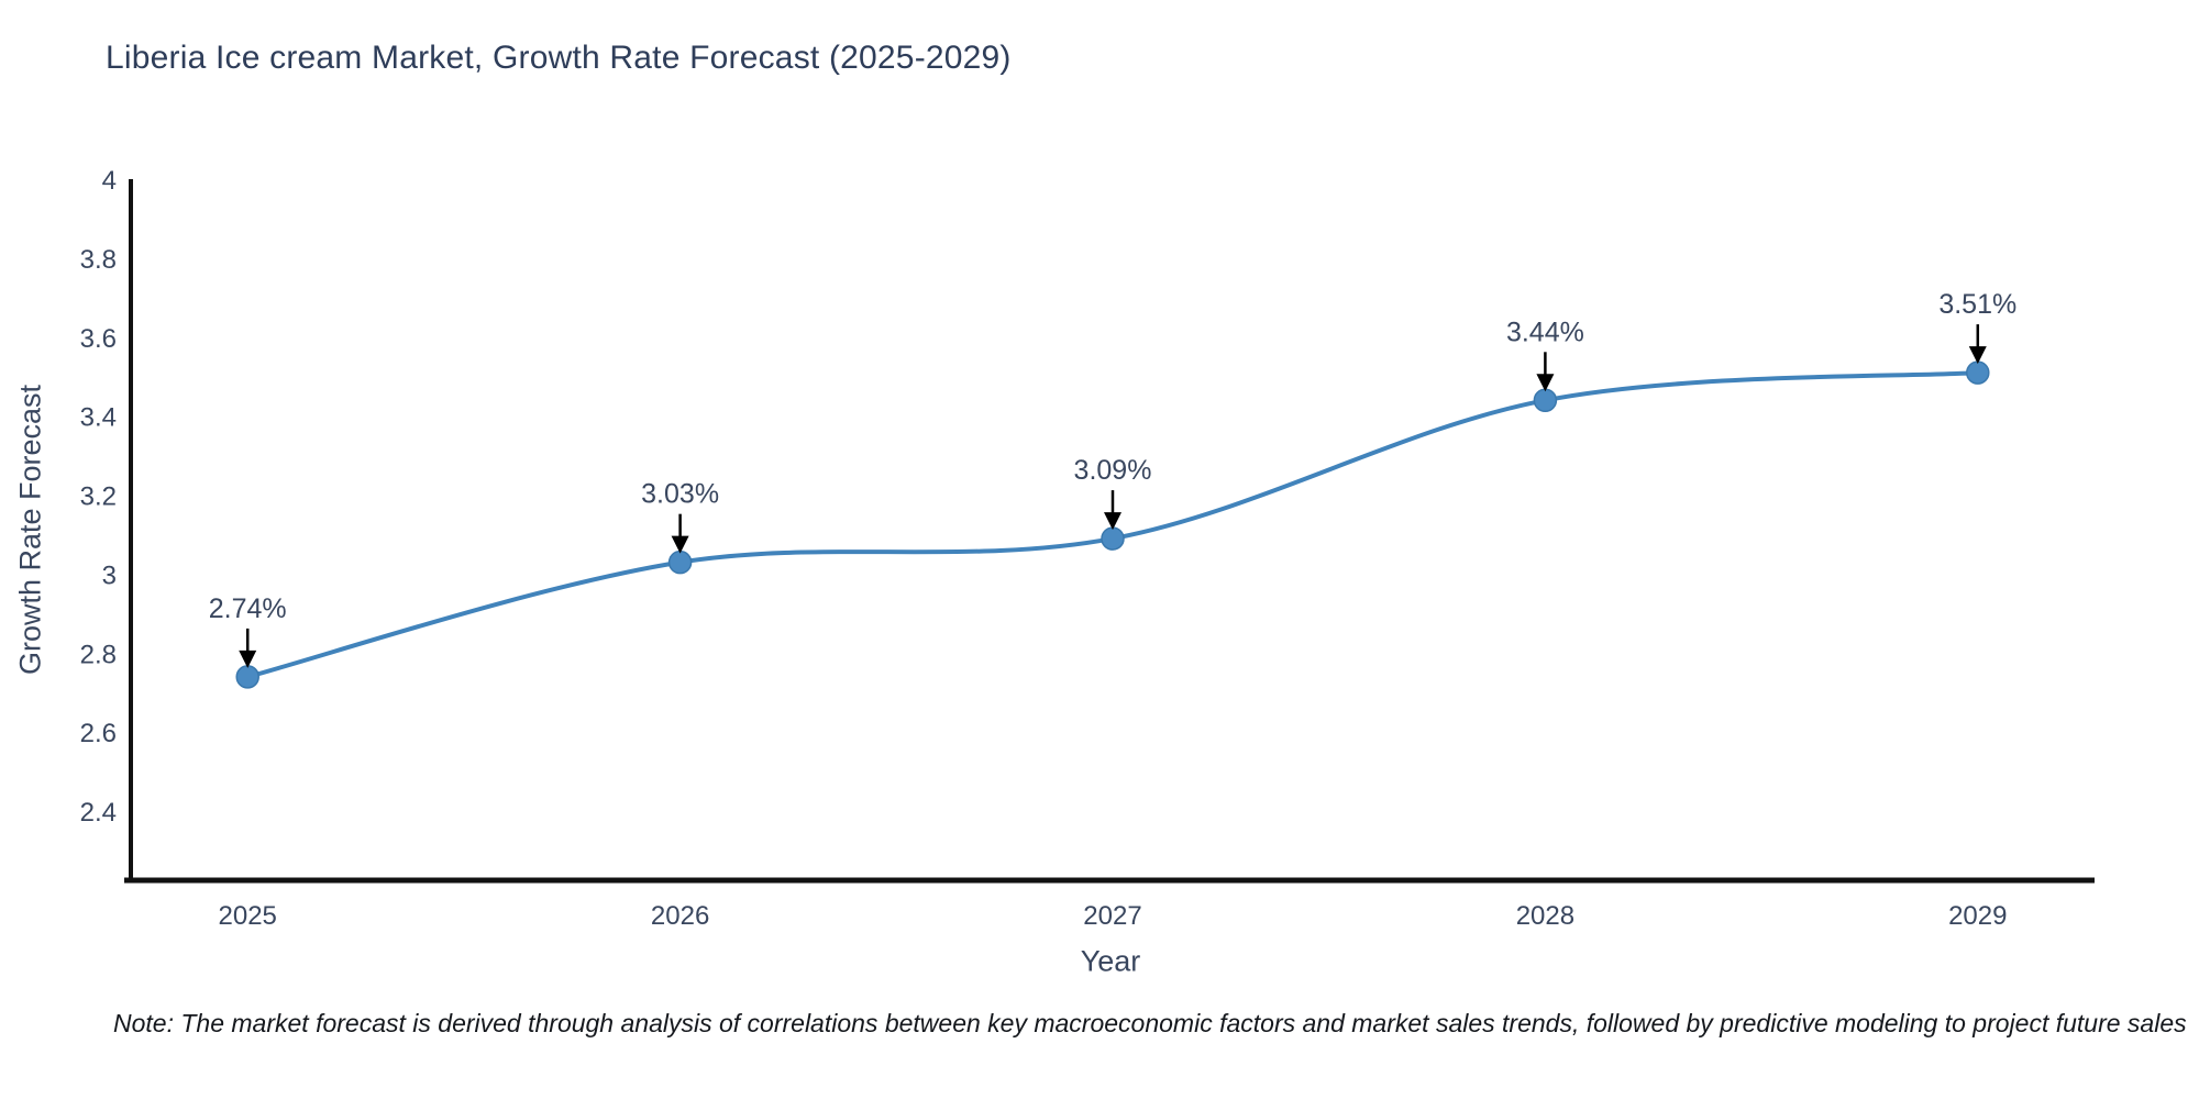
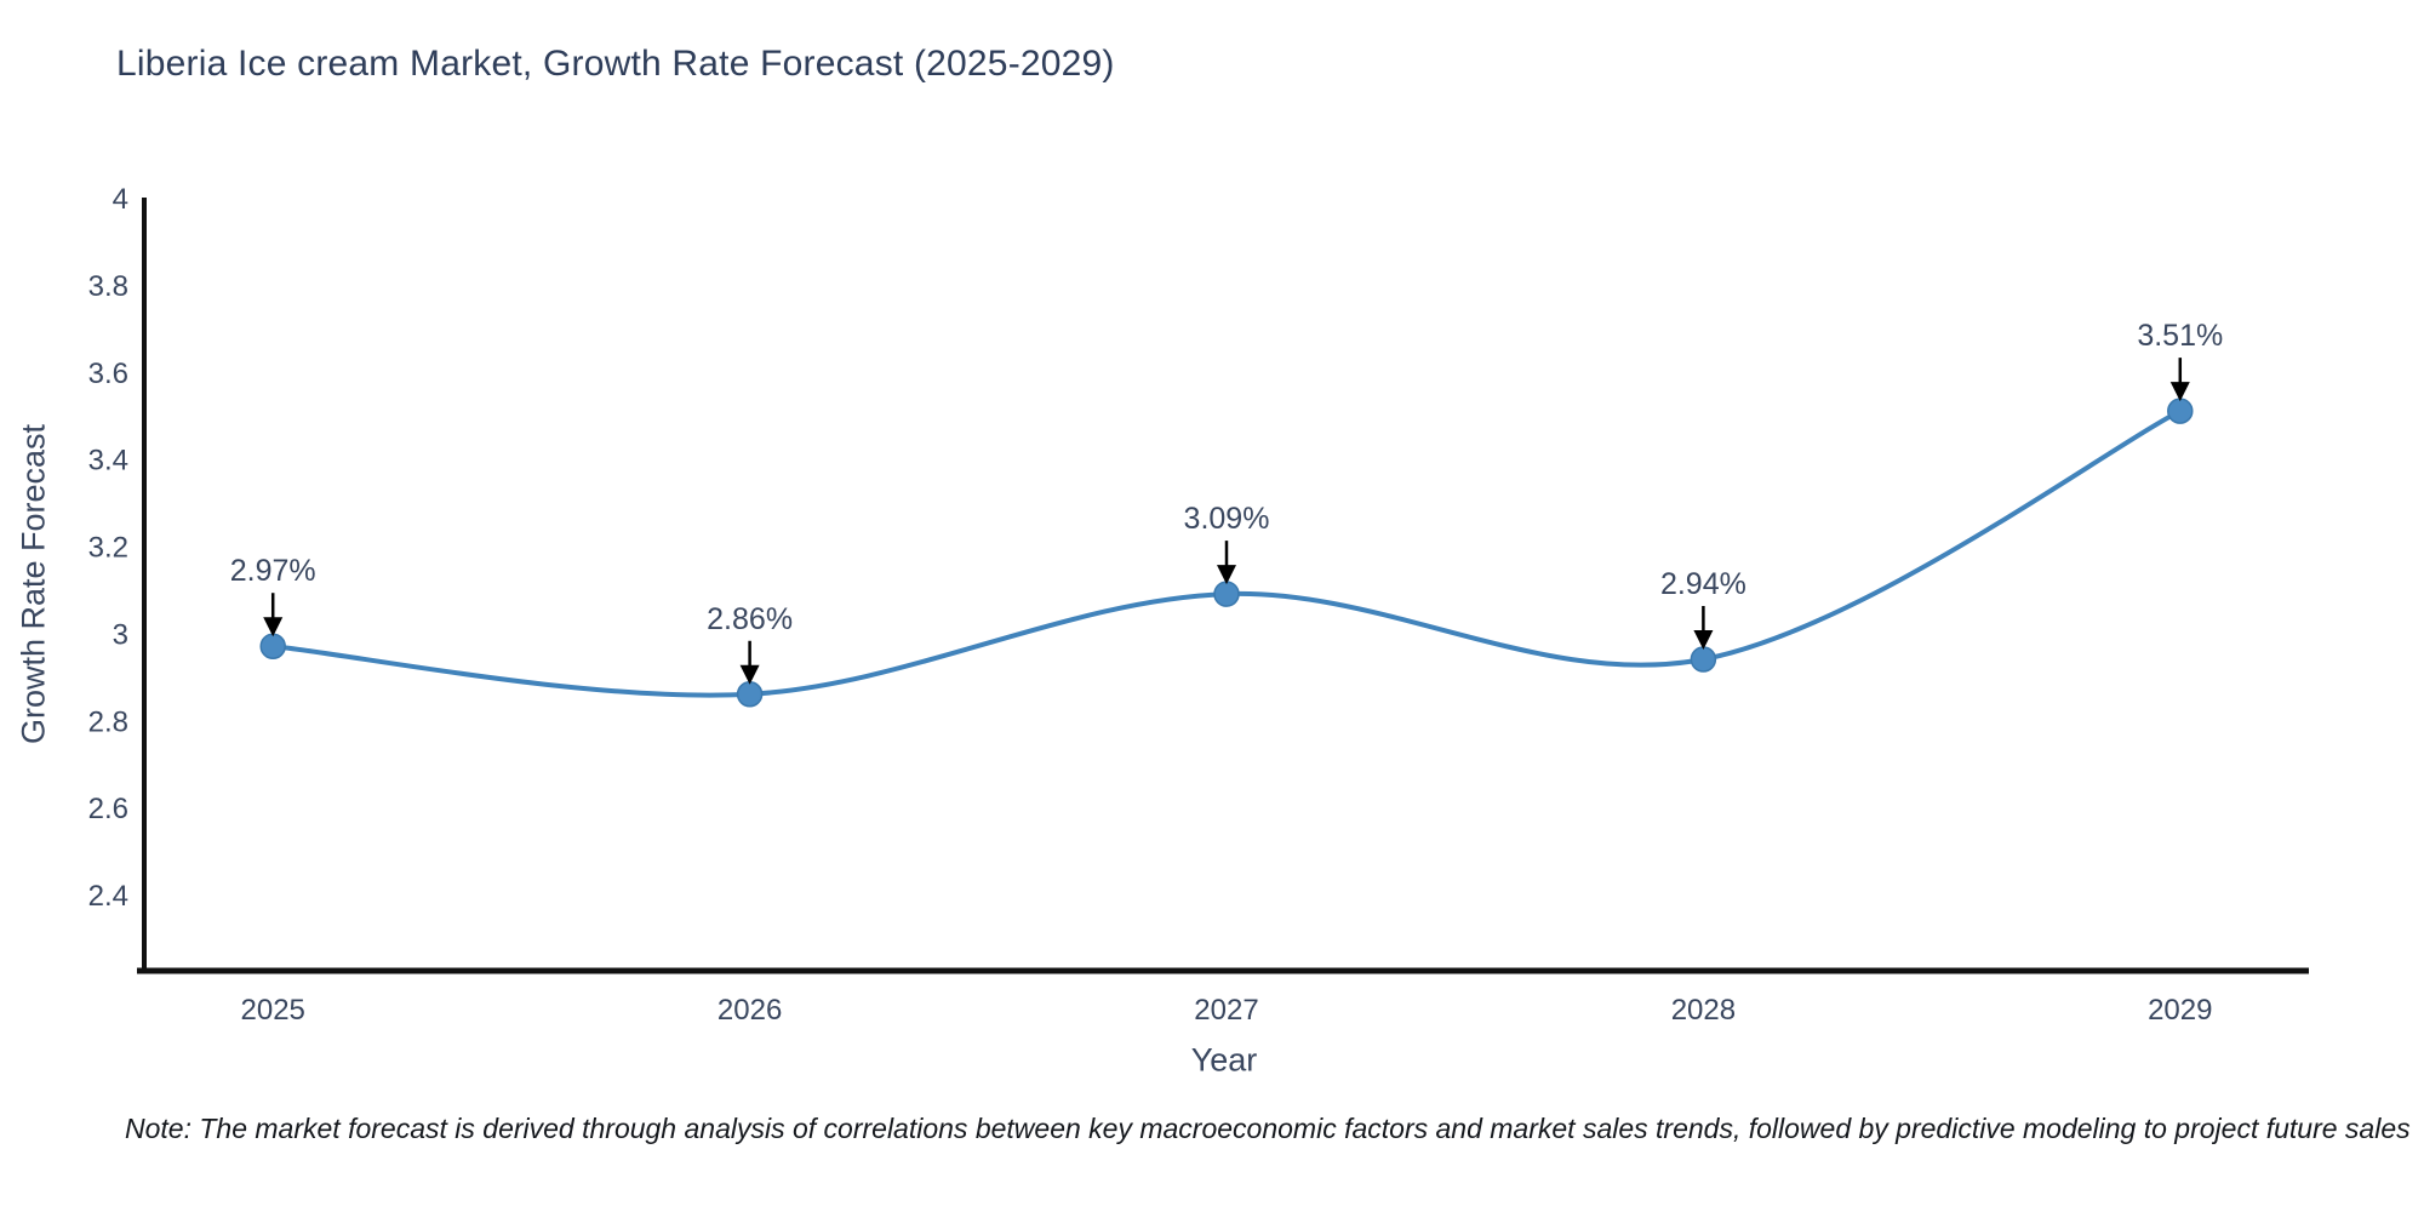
2025: 2.74% -> 2.97%
2026: 3.03% -> 2.86%
2028: 3.44% -> 2.94%
